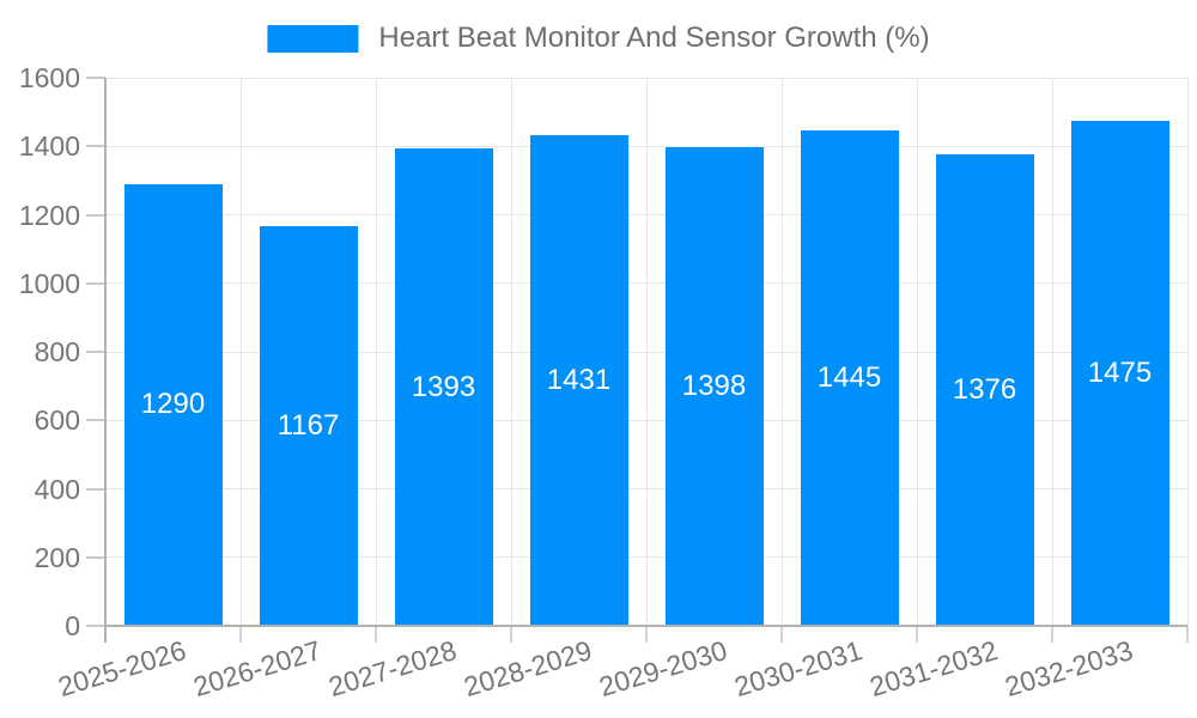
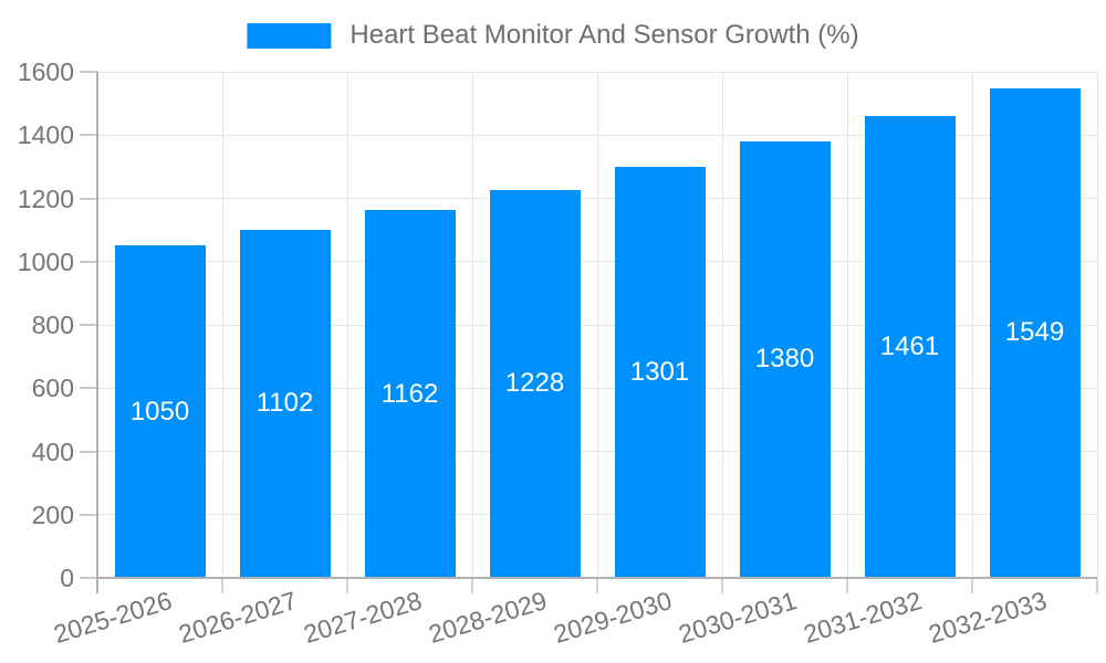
2025-2026: 1290 -> 1050
2026-2027: 1167 -> 1102
2027-2028: 1393 -> 1162
2028-2029: 1431 -> 1228
2029-2030: 1398 -> 1301
2030-2031: 1445 -> 1380
2031-2032: 1376 -> 1461
2032-2033: 1475 -> 1549
